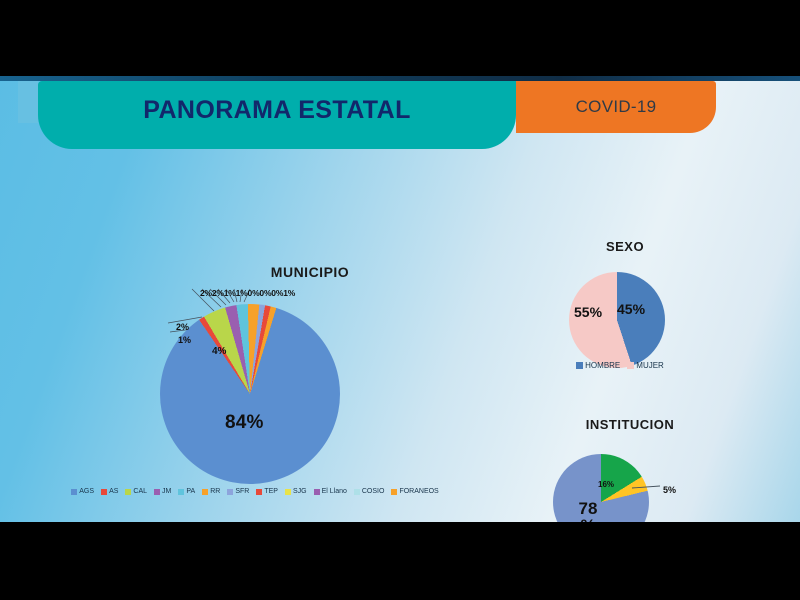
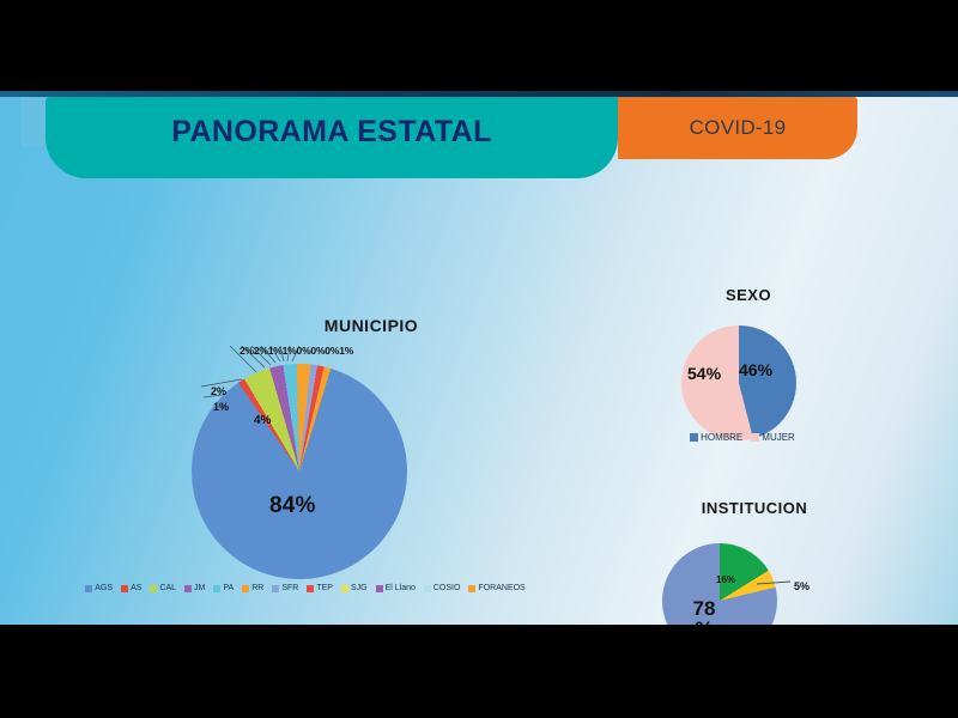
SEXO/HOMBRE: 45% -> 46%
SEXO/MUJER: 55% -> 54%
